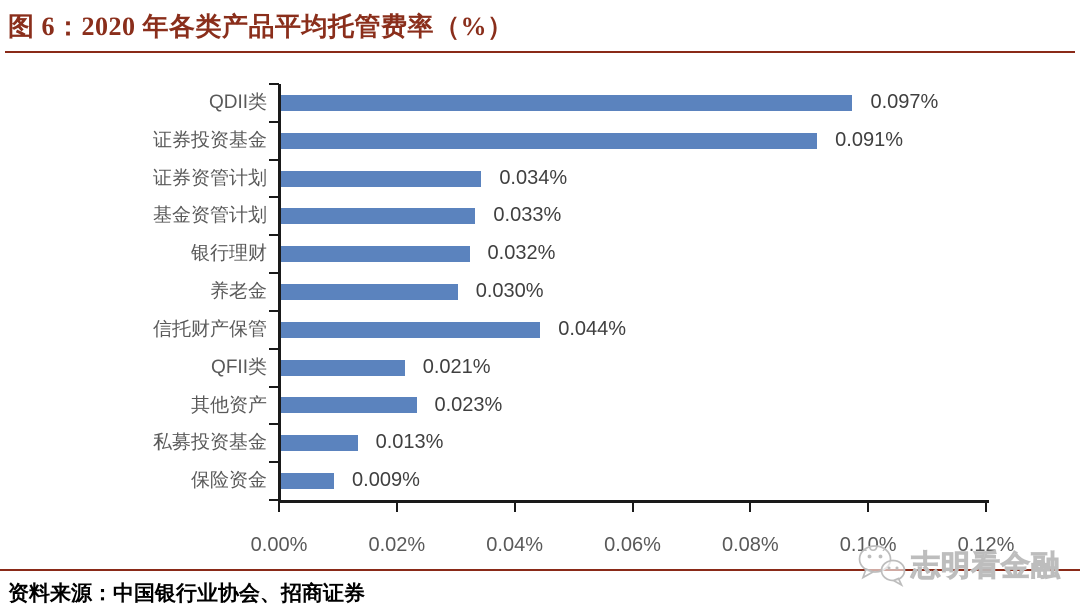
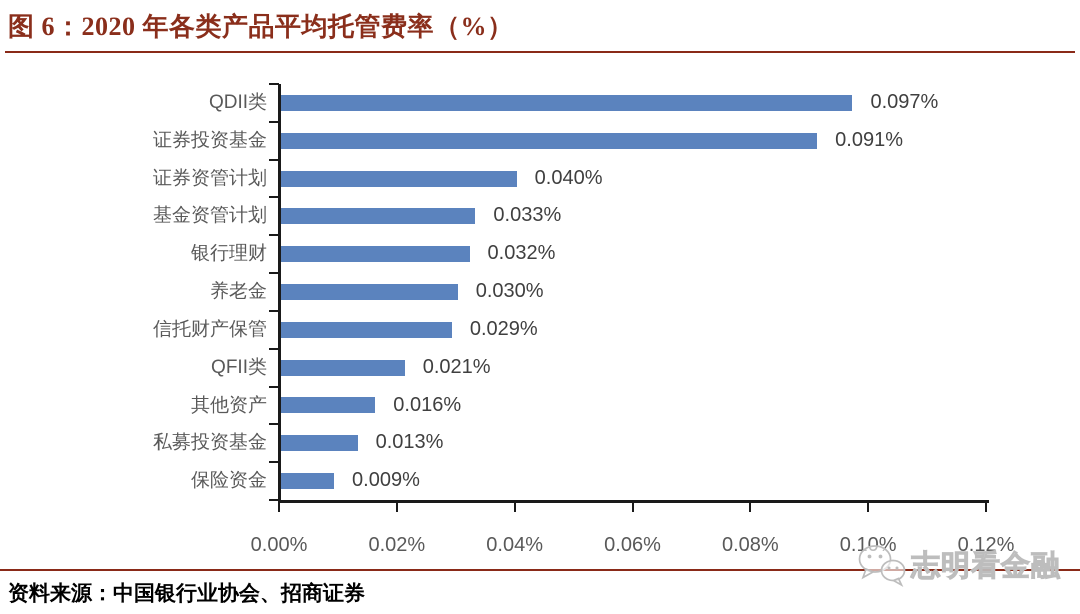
证券资管计划: 0.034% -> 0.040%
信托财产保管: 0.044% -> 0.029%
其他资产: 0.023% -> 0.016%
